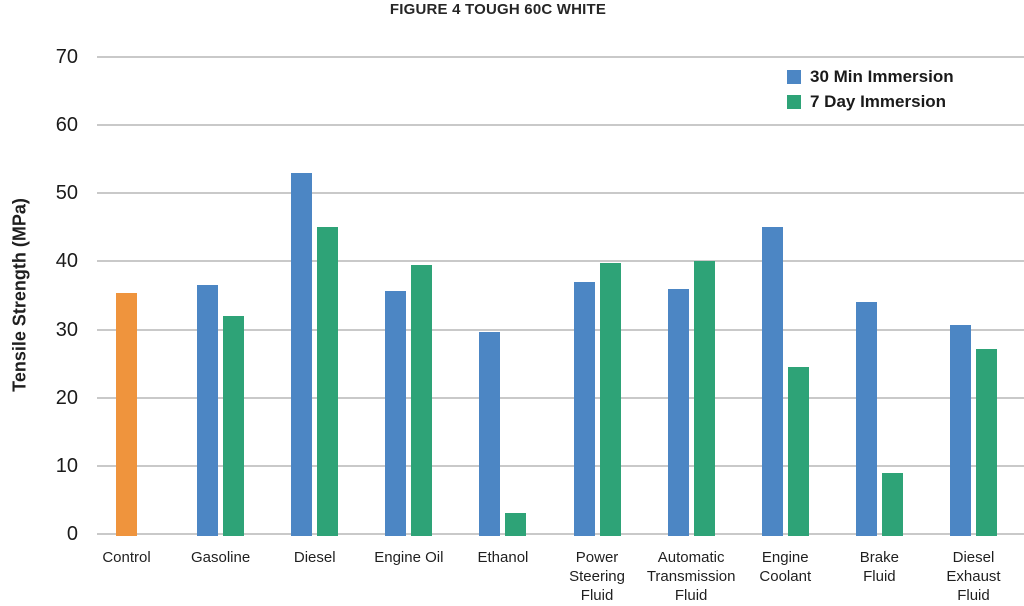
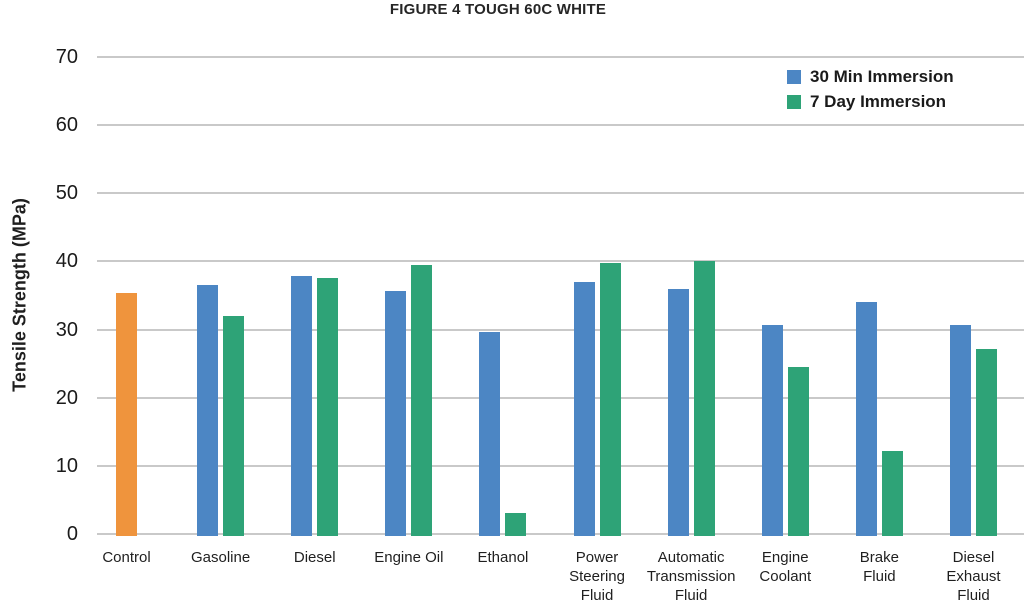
30 Min Immersion/Diesel: 53 -> 38
7 Day Immersion/Diesel: 45 -> 38
30 Min Immersion/Engine Coolant: 45 -> 31
7 Day Immersion/Brake Fluid: 9 -> 12
